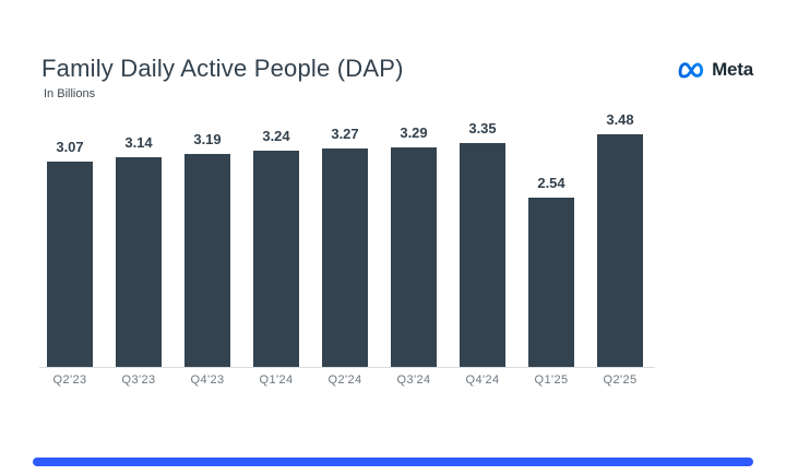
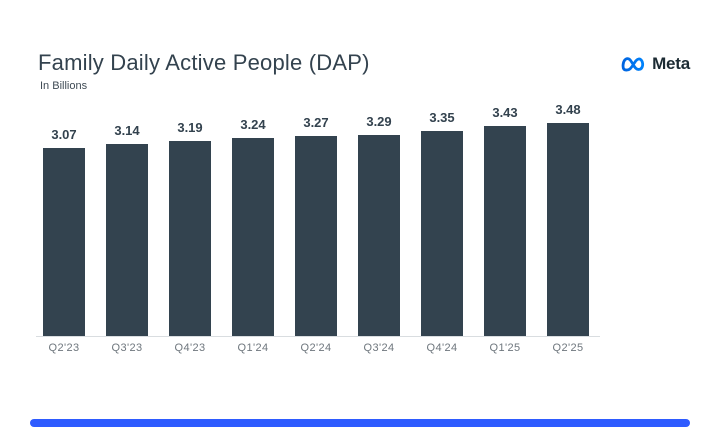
Q1'25: 2.54 -> 3.43
